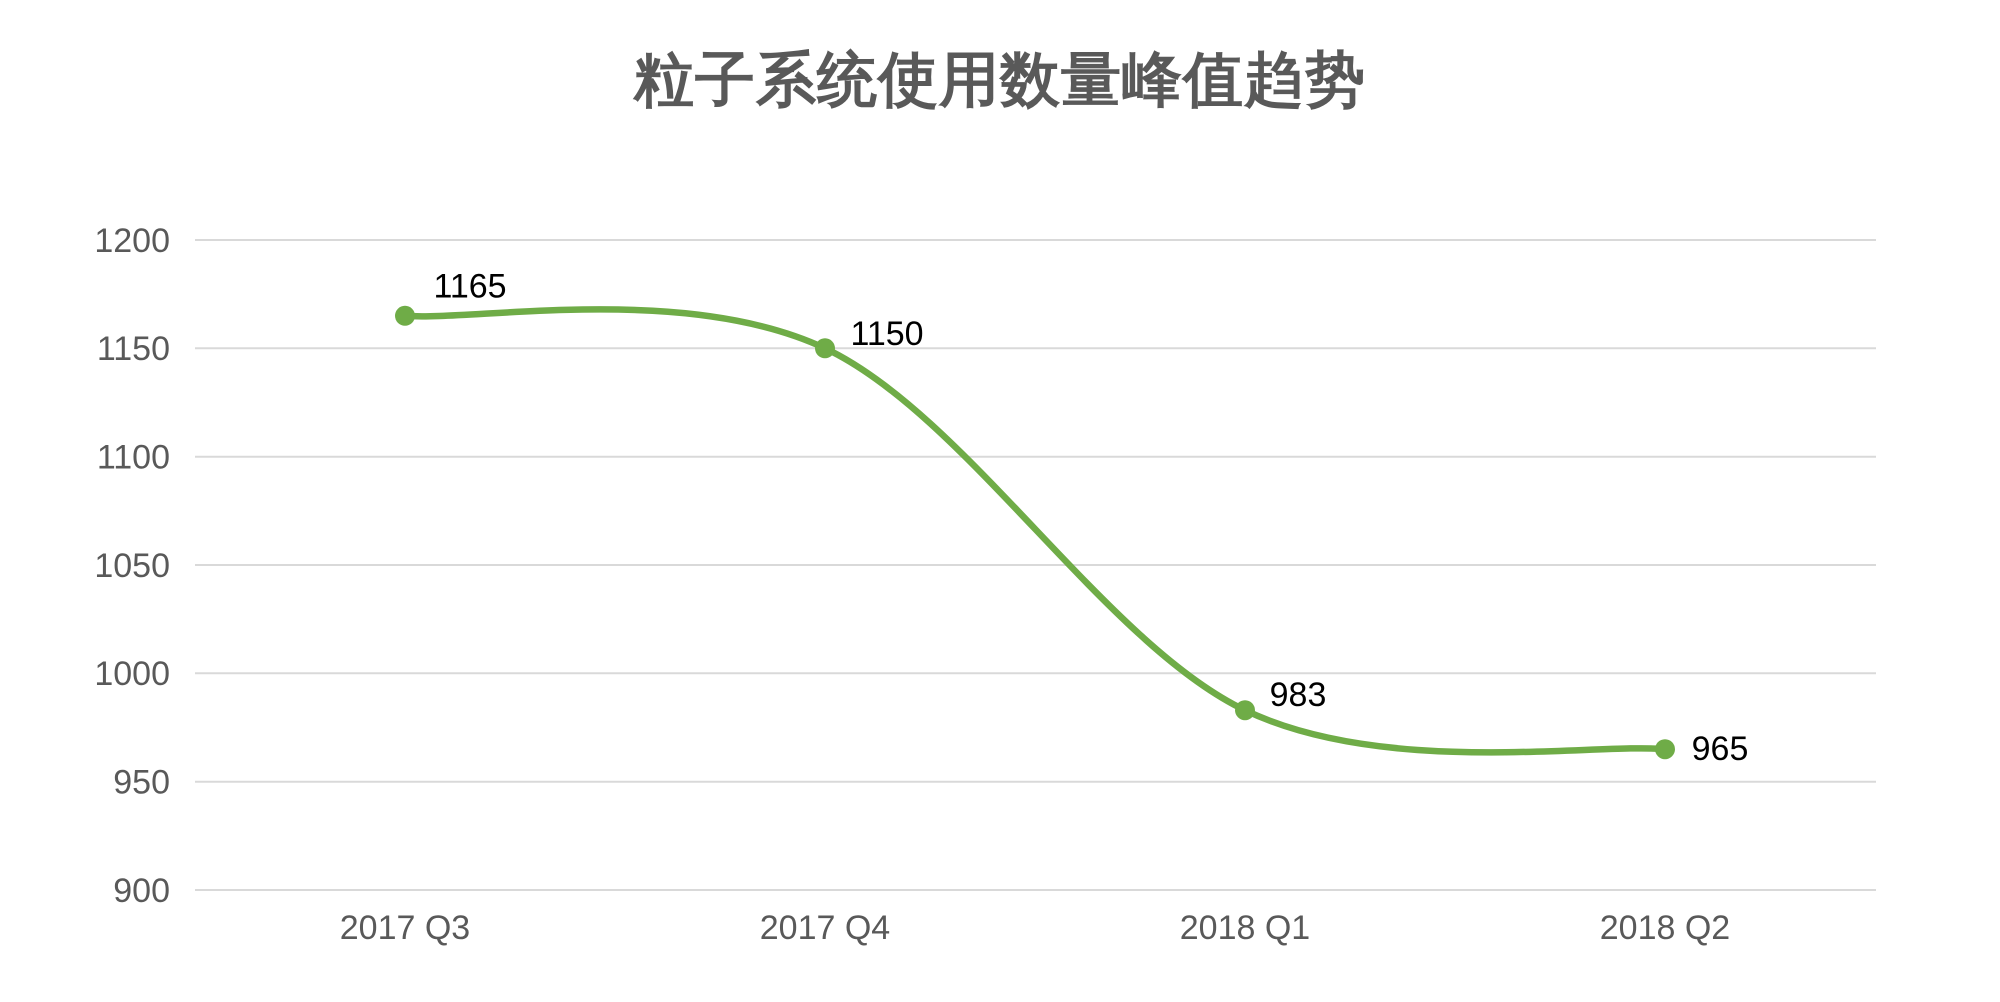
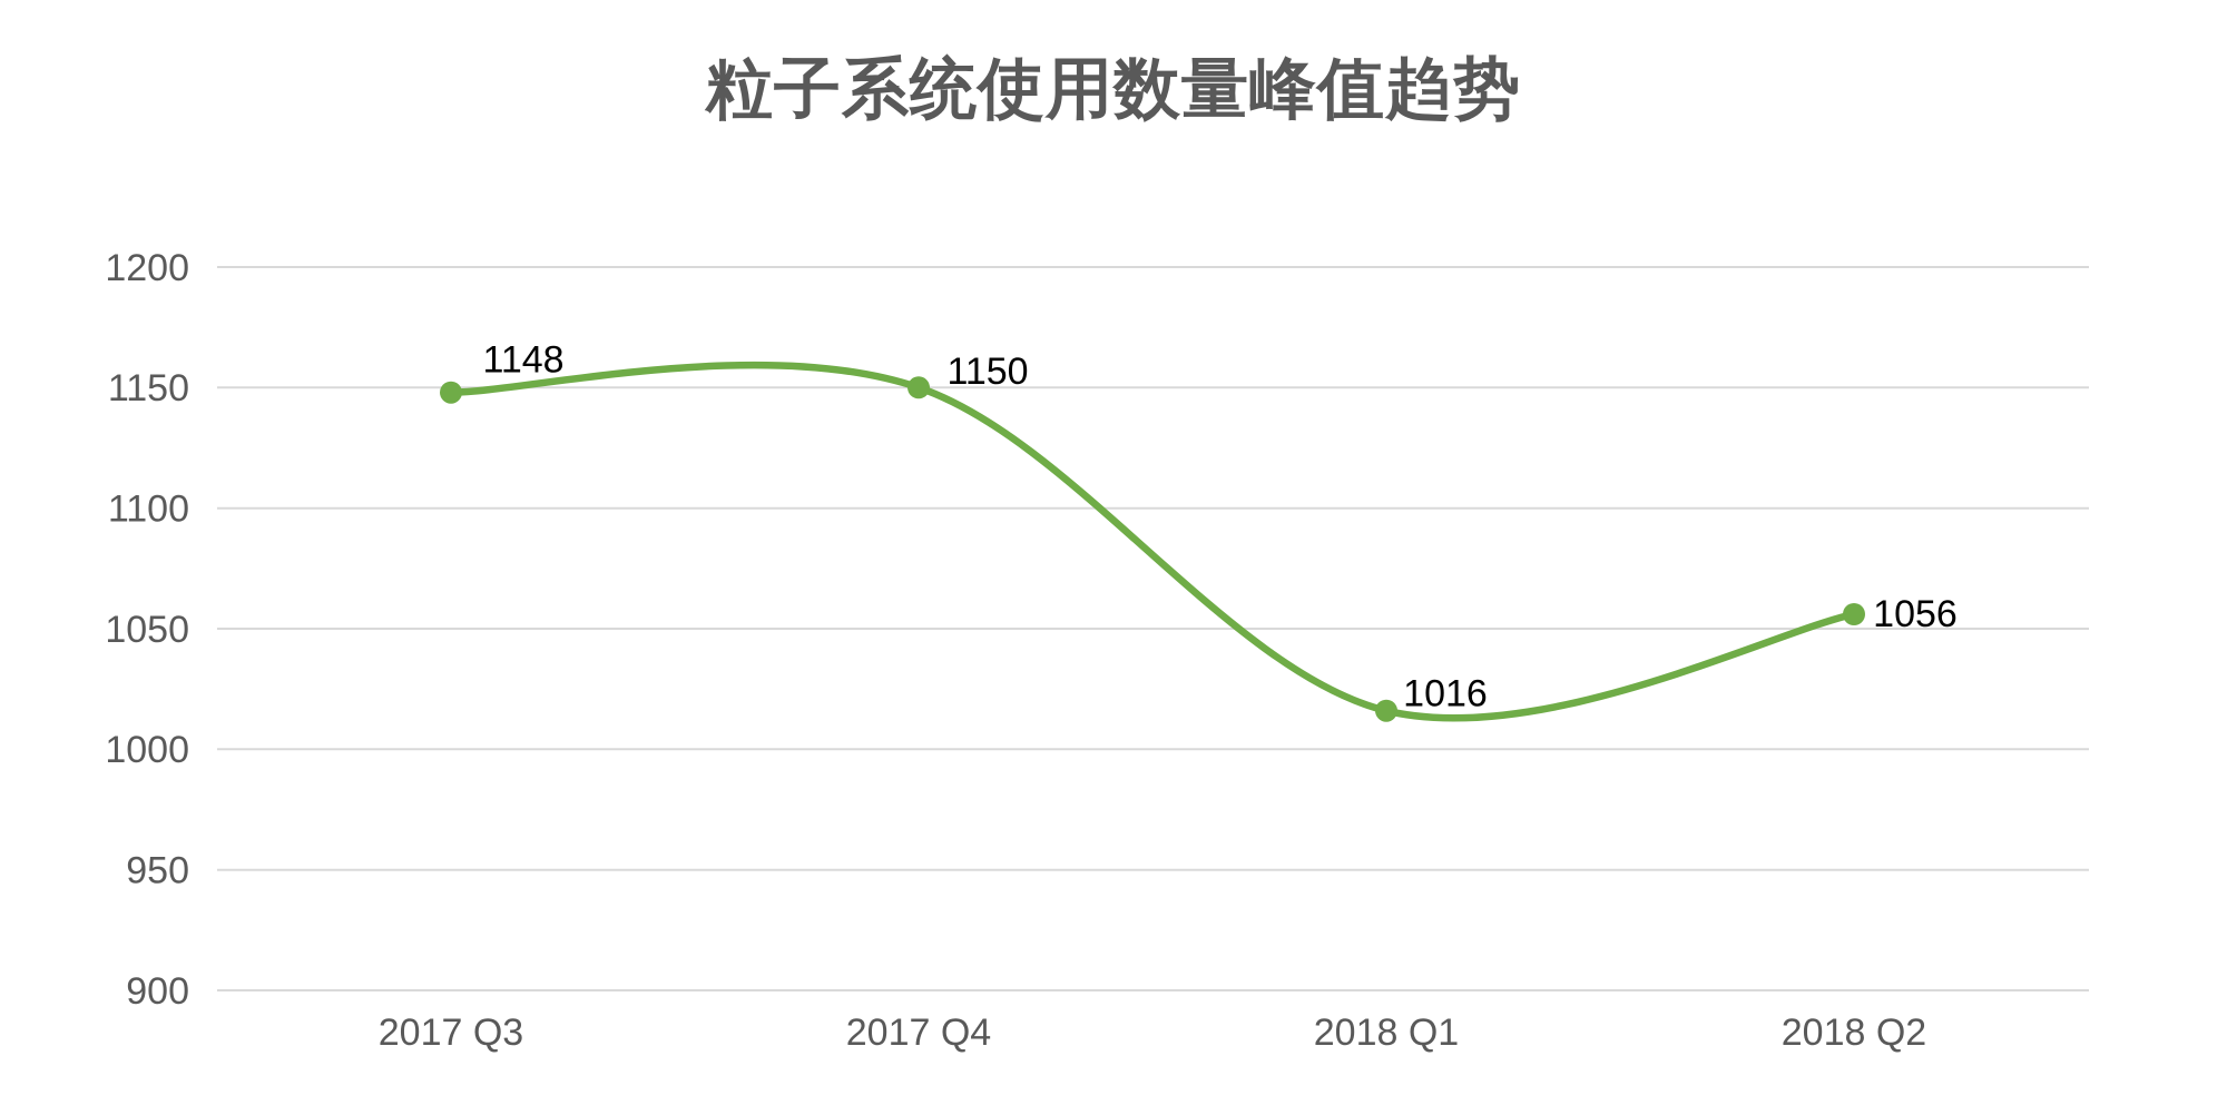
2017 Q3: 1165 -> 1148
2018 Q1: 983 -> 1016
2018 Q2: 965 -> 1056
